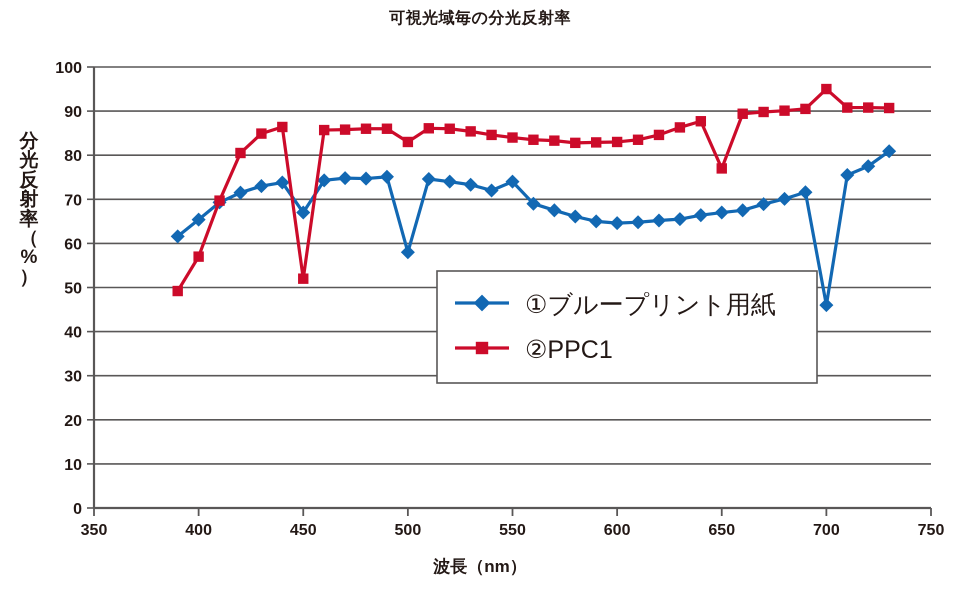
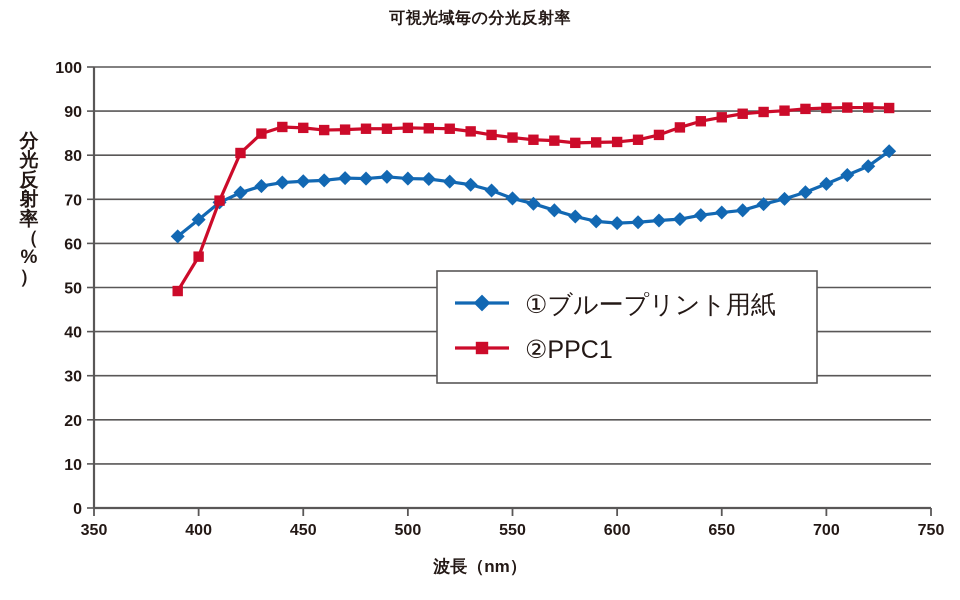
①ブループリント用紙/450: 67 -> 74
②PPC1/450: 52 -> 86
①ブループリント用紙/500: 58 -> 75
②PPC1/500: 83 -> 86
①ブループリント用紙/550: 74 -> 70
②PPC1/650: 77 -> 89
①ブループリント用紙/700: 46 -> 74
②PPC1/700: 95 -> 91
